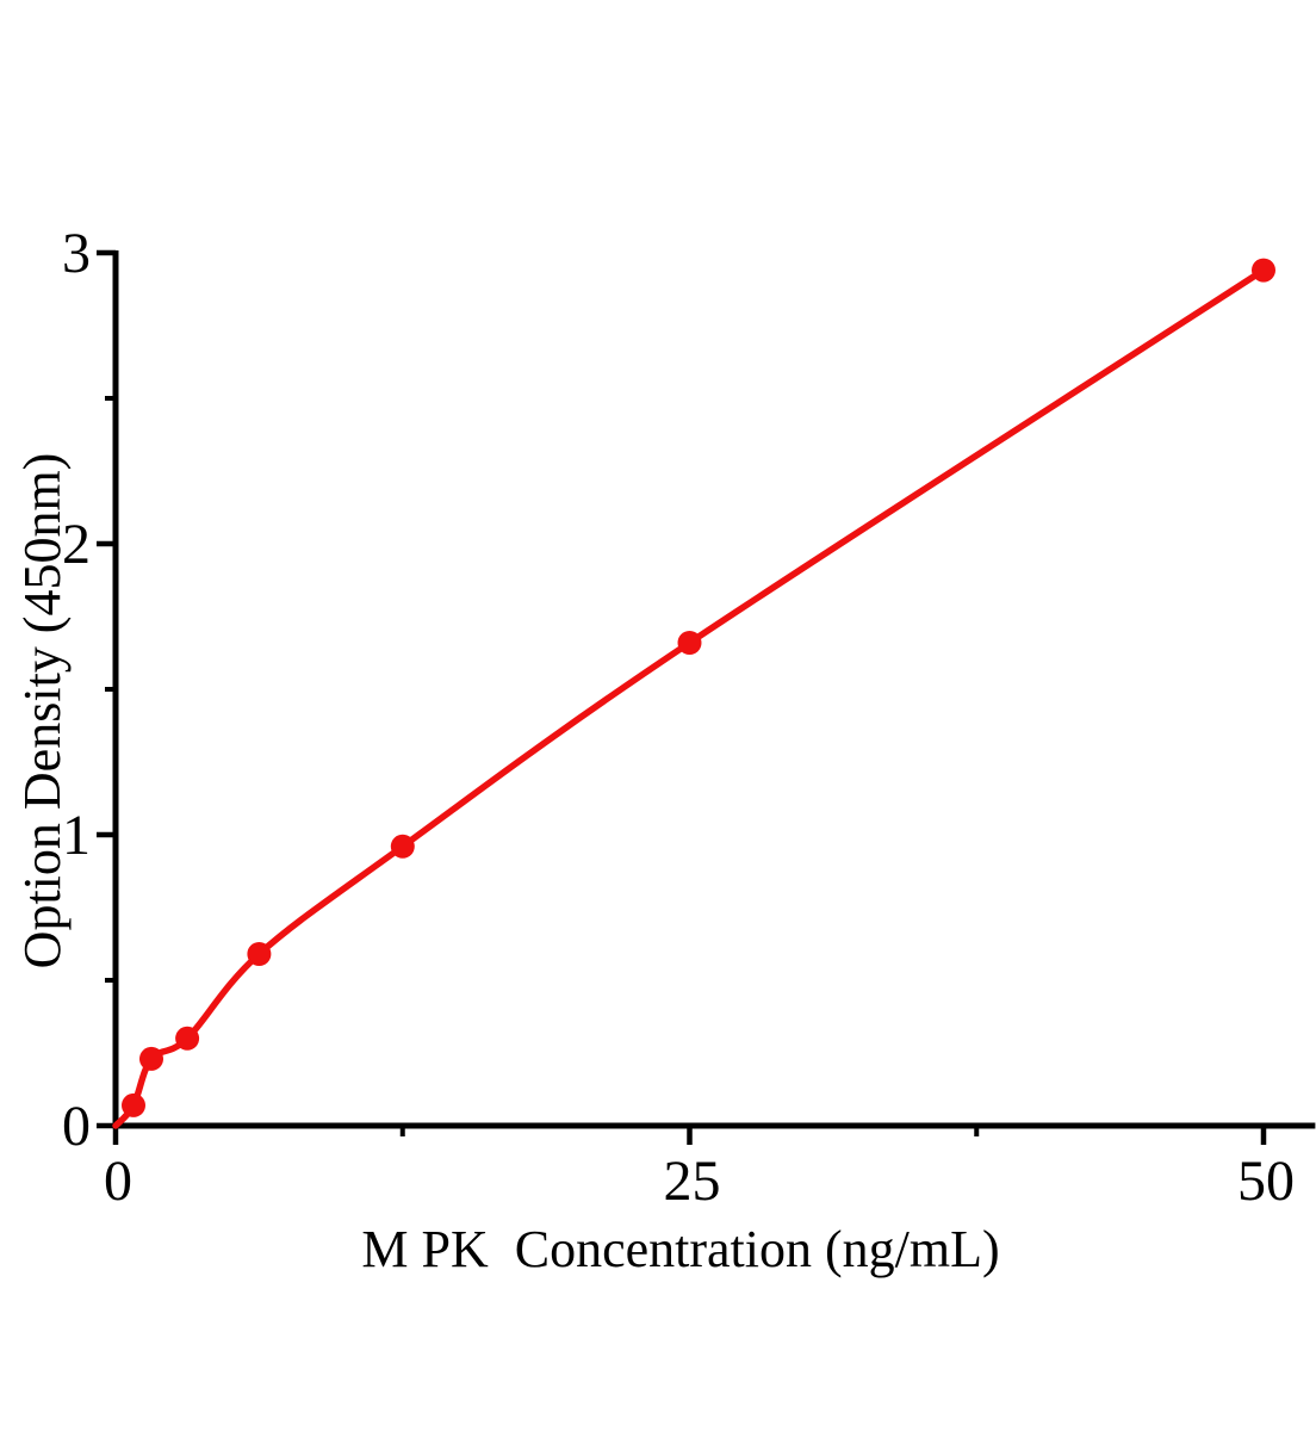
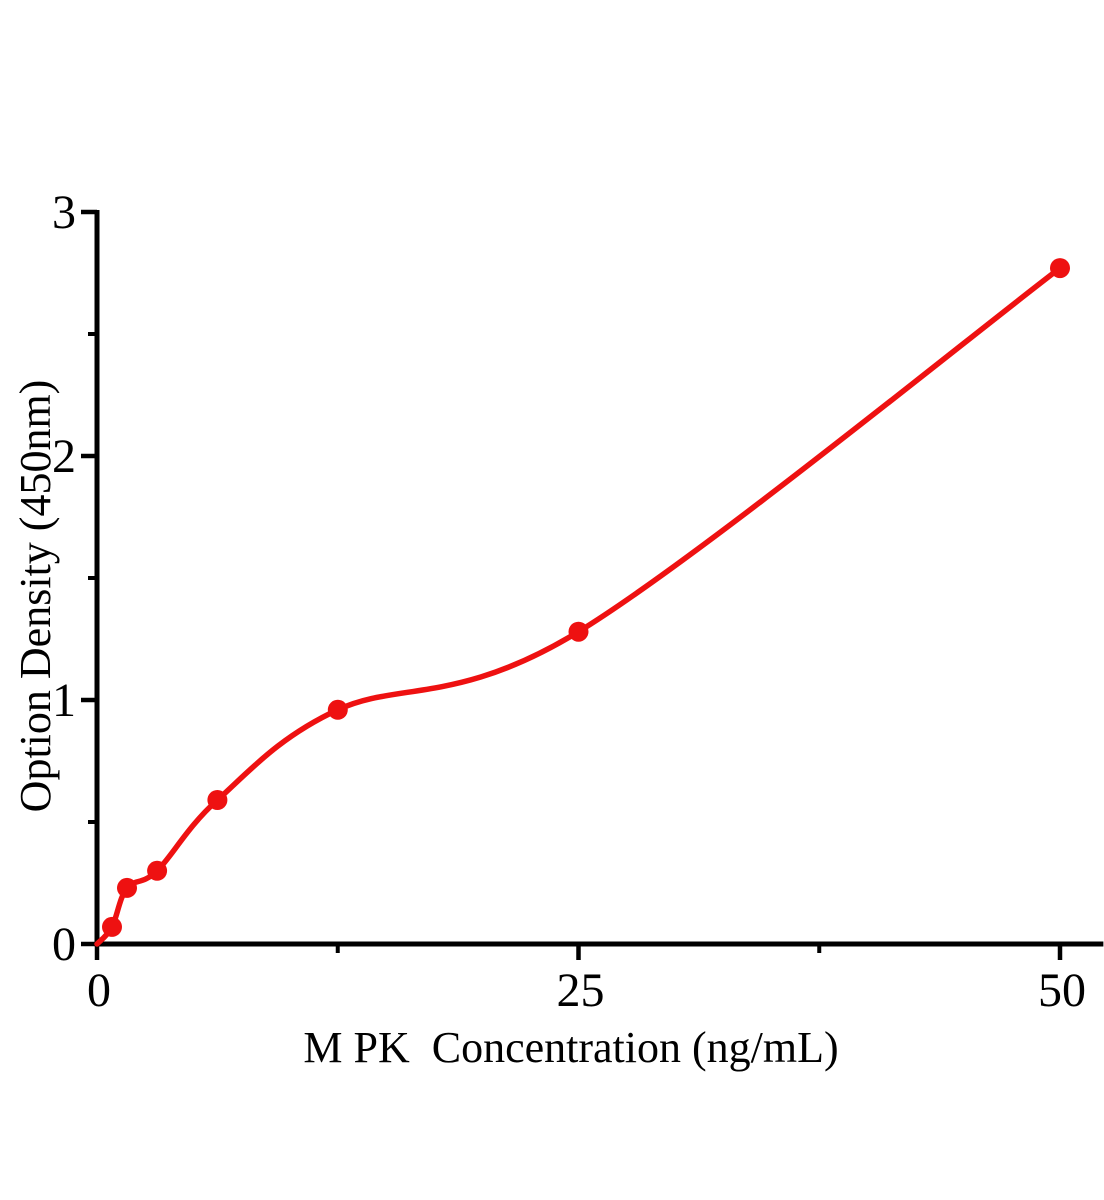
25: 1.66 -> 1.28
50: 2.94 -> 2.77
